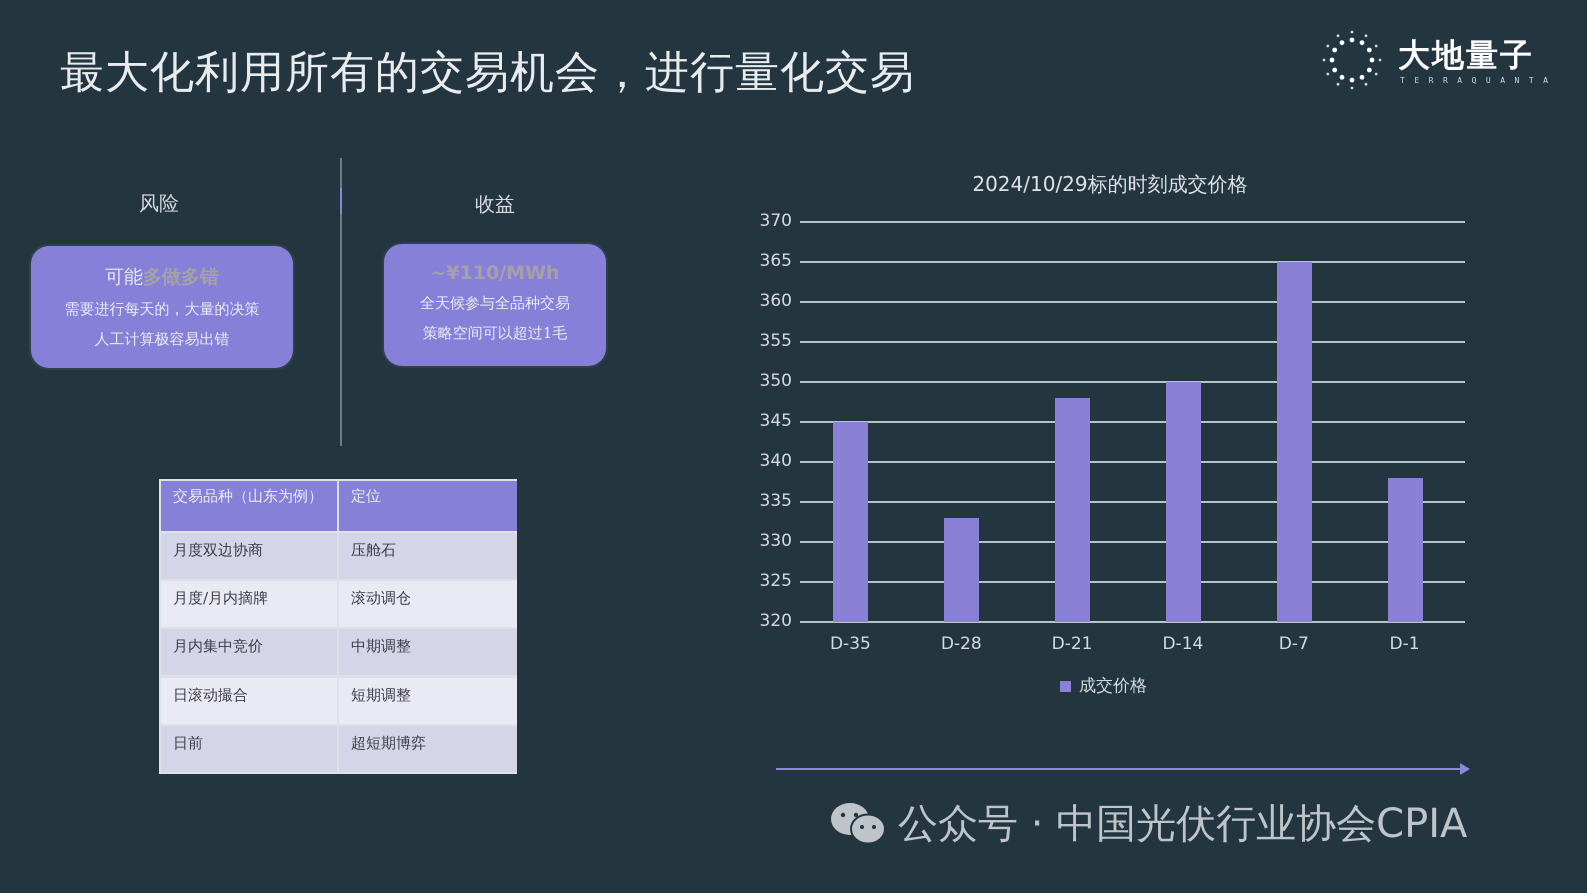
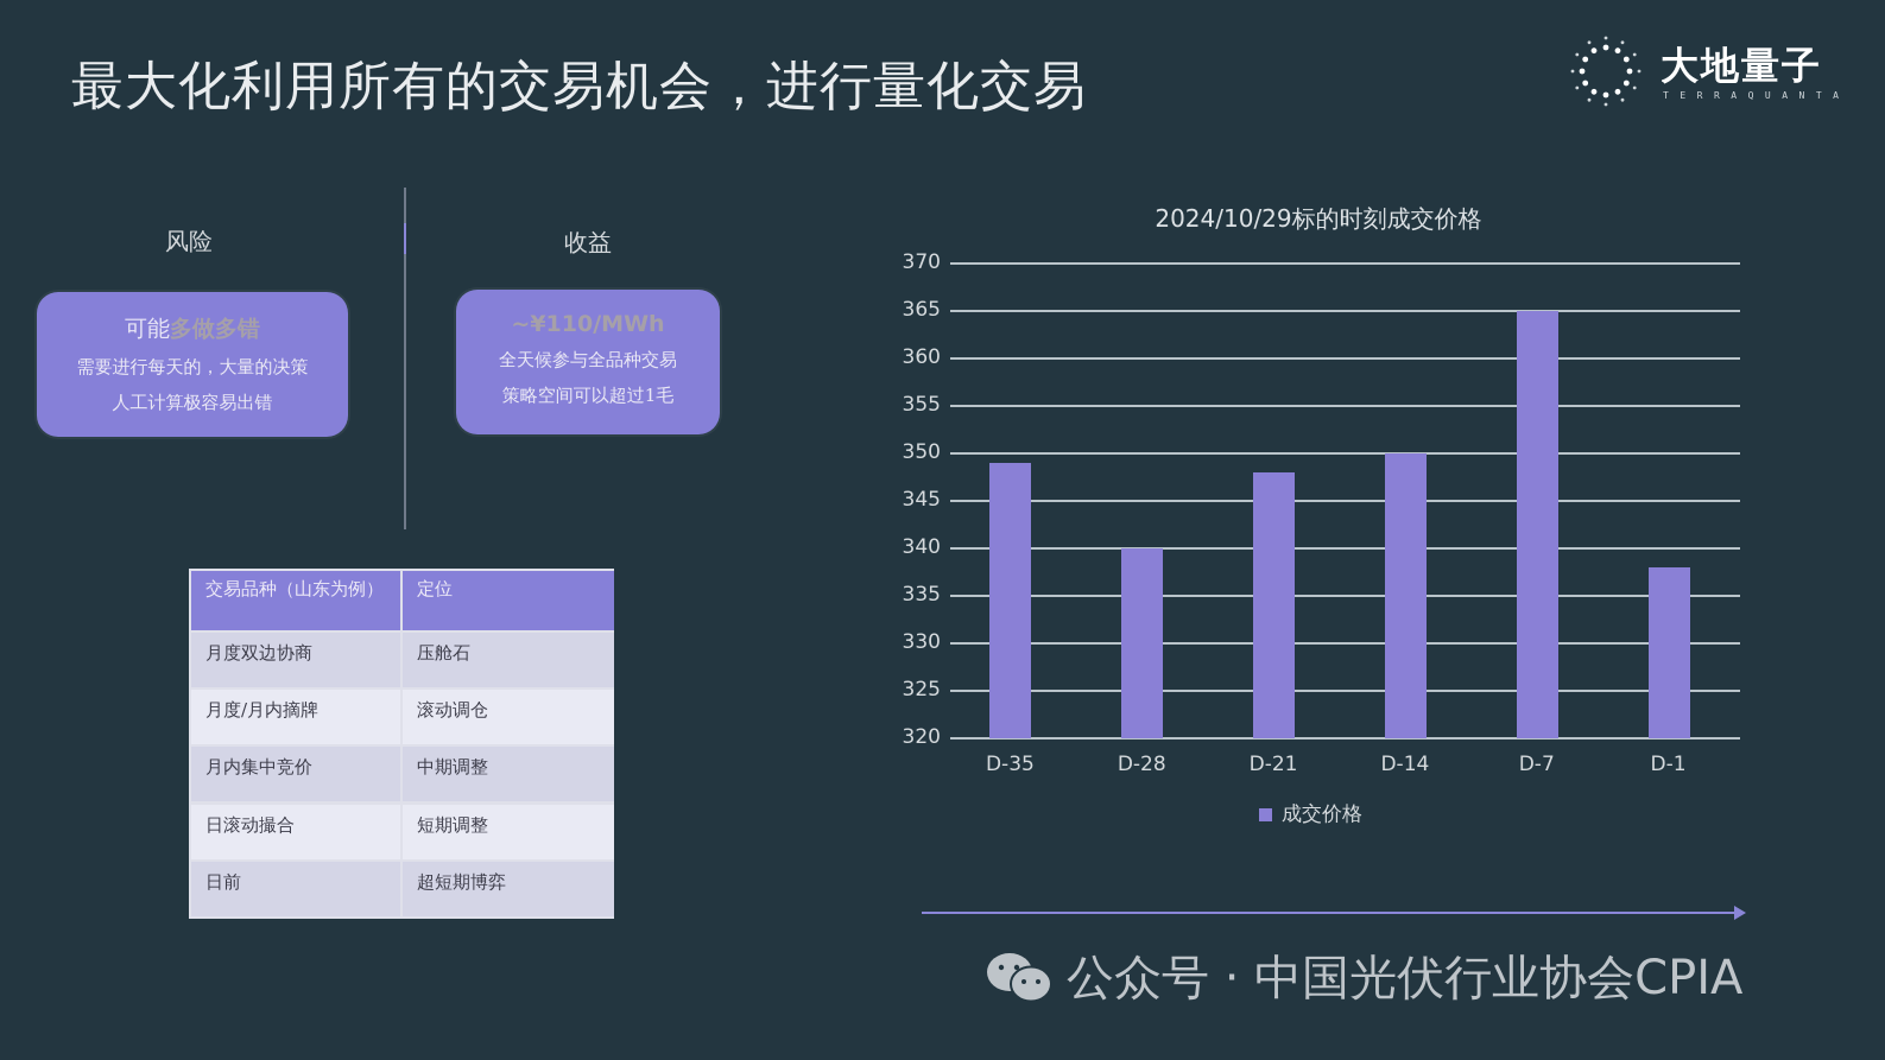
D-35: 345 -> 349
D-28: 333 -> 340
